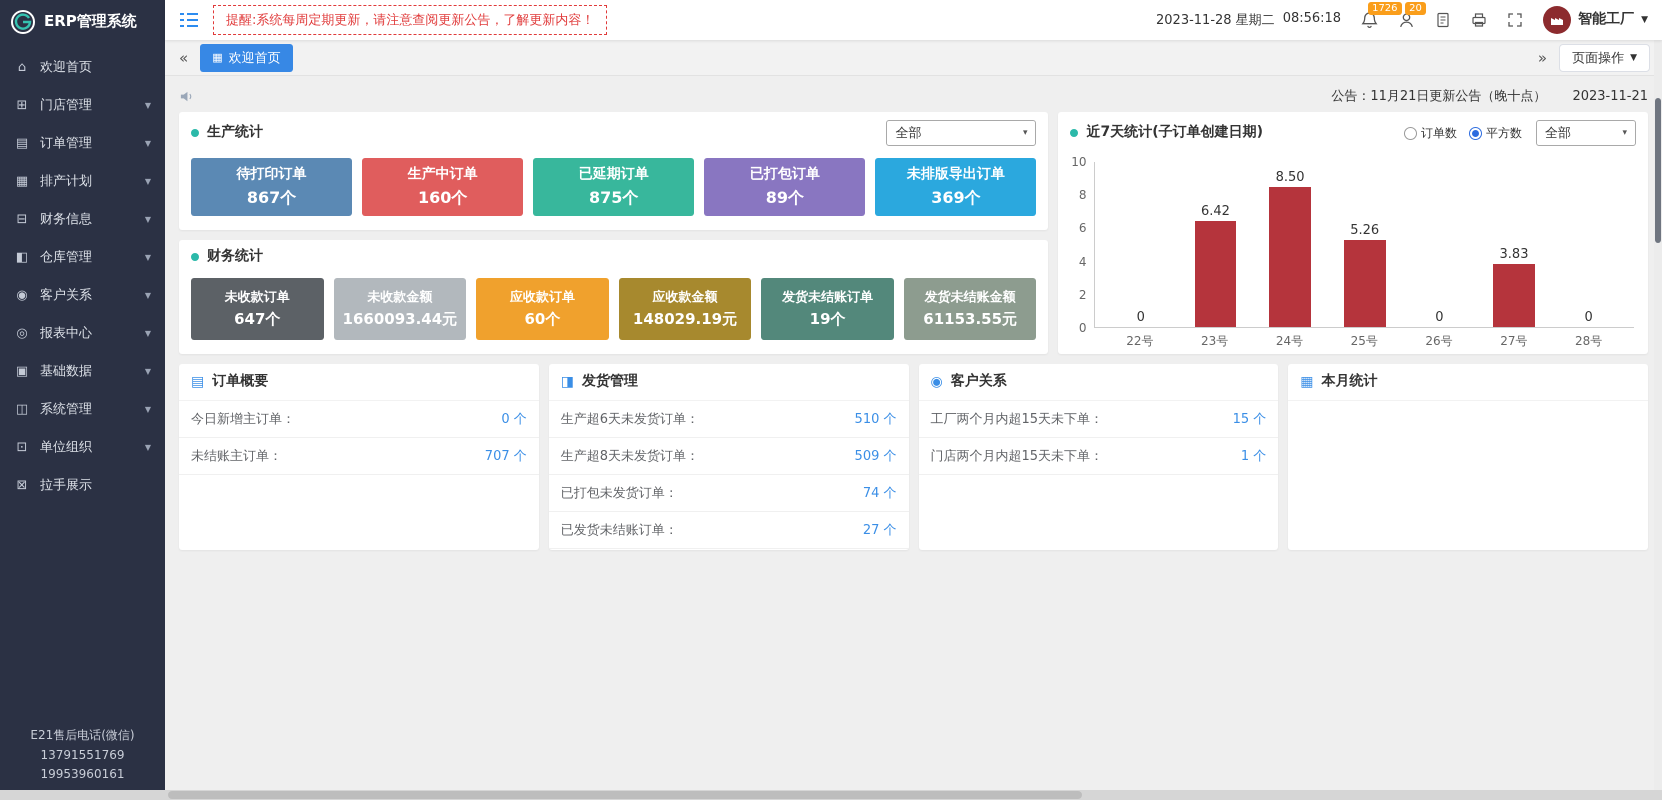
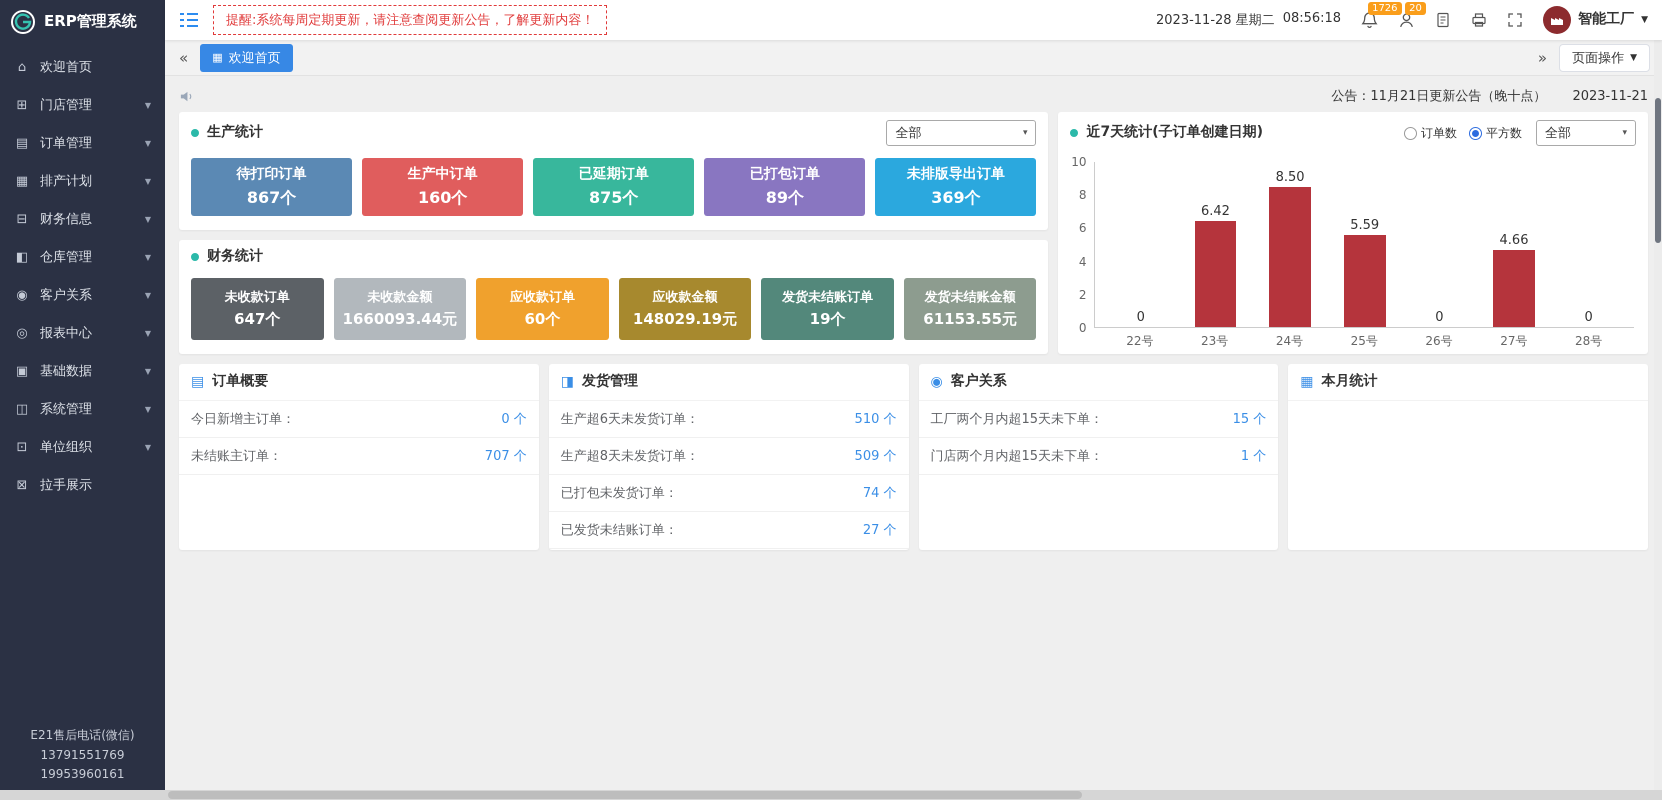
25号: 5.26 -> 5.59
27号: 3.83 -> 4.66
